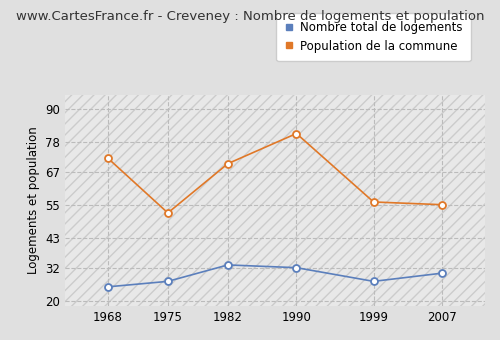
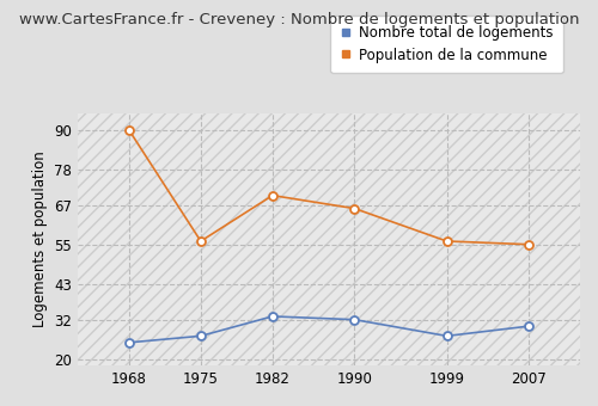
Population de la commune/1968: 72 -> 90
Population de la commune/1975: 52 -> 56
Population de la commune/1990: 81 -> 66
